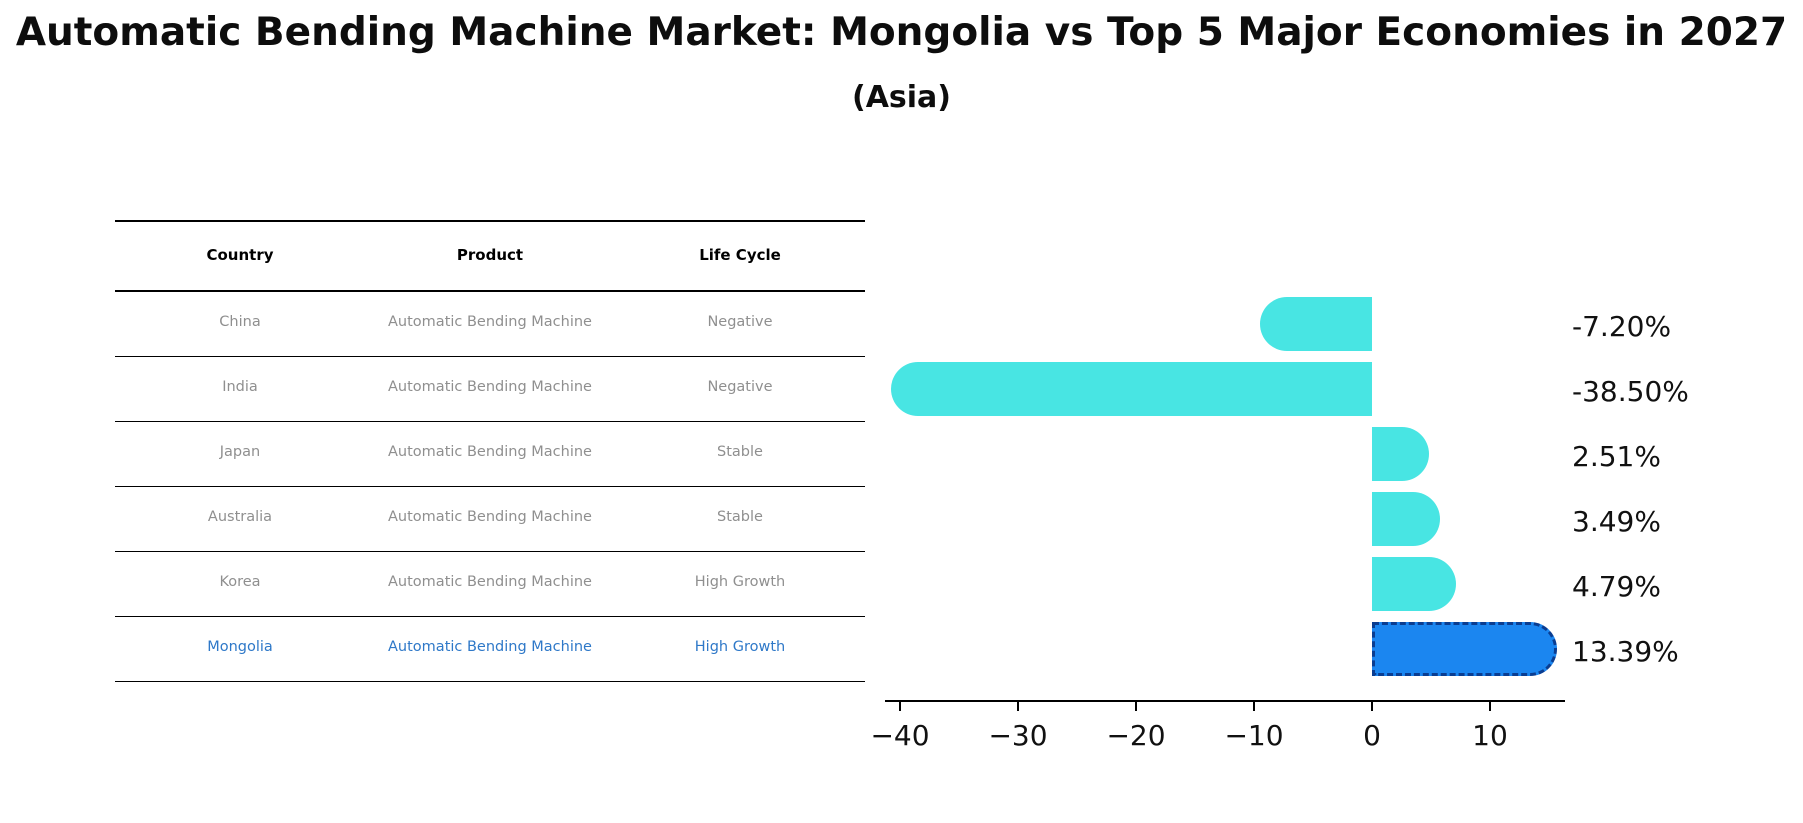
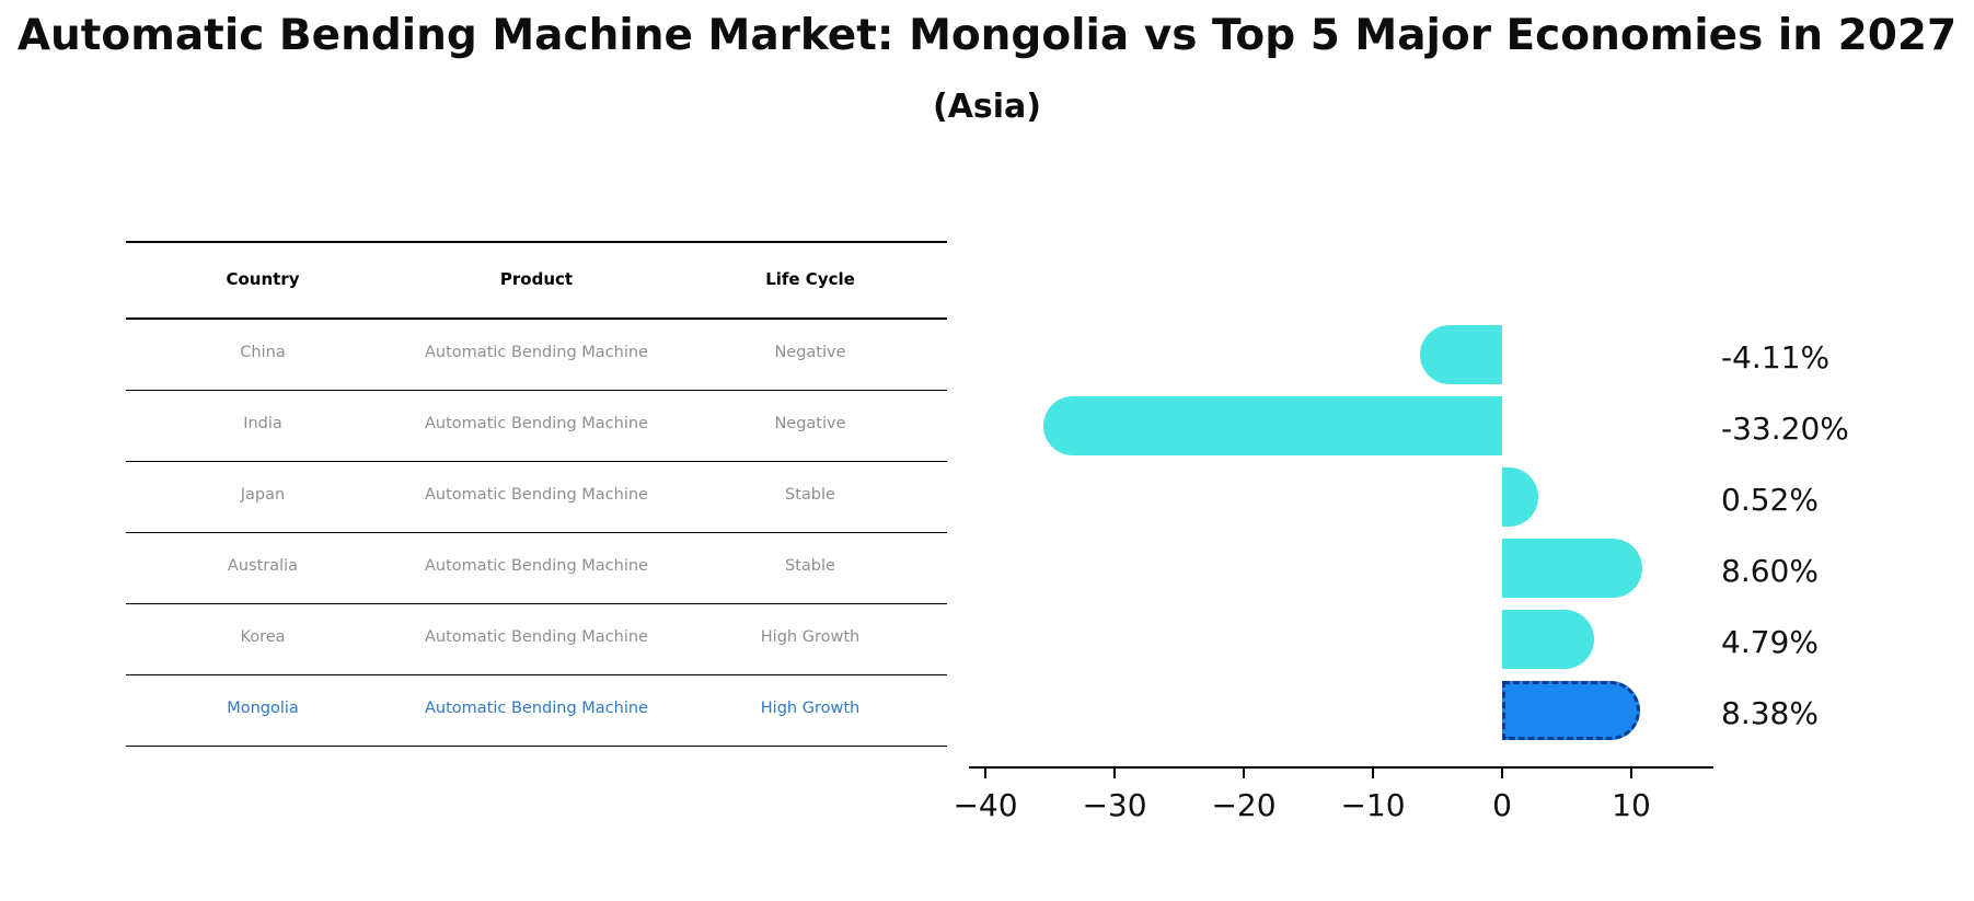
China: -7.20% -> -4.11%
India: -38.50% -> -33.20%
Japan: 2.51% -> 0.52%
Australia: 3.49% -> 8.60%
Mongolia: 13.39% -> 8.38%
